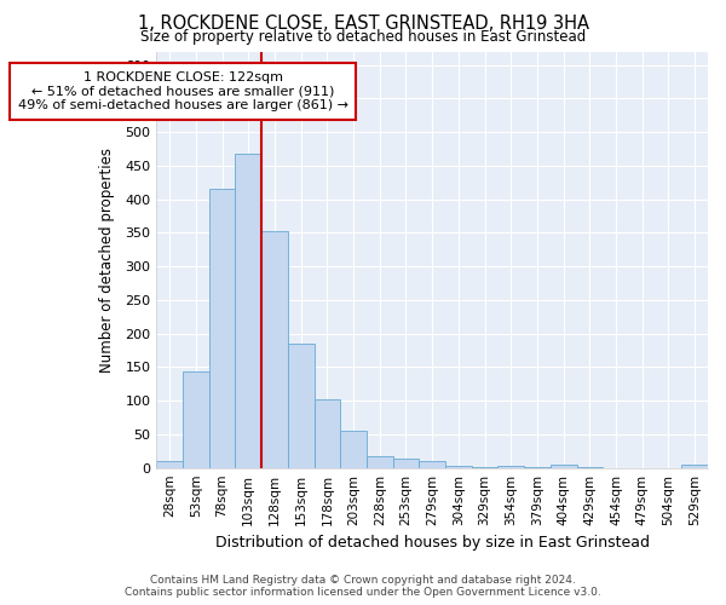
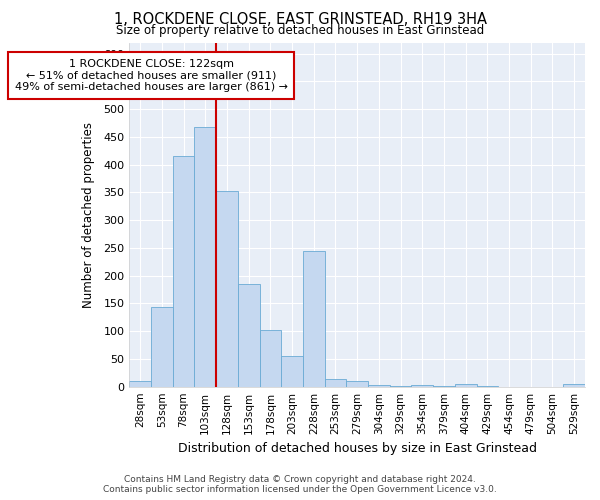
228sqm: 18 -> 244
